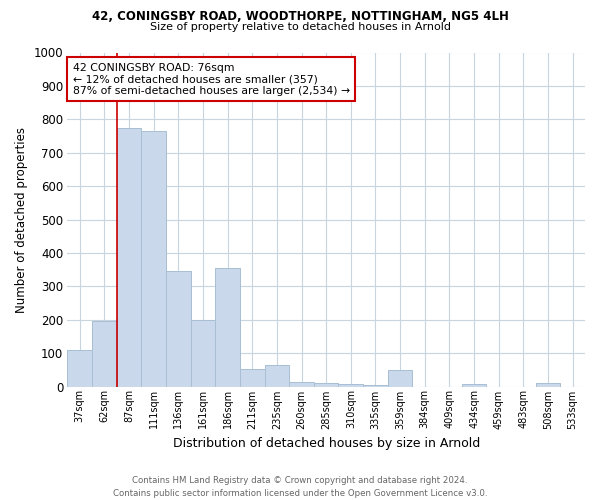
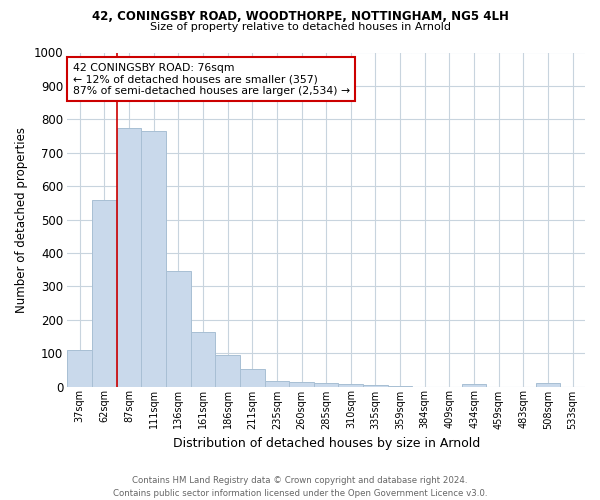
62sqm: 195 -> 557
161sqm: 200 -> 162
186sqm: 355 -> 95
235sqm: 65 -> 18
359sqm: 50 -> 3
